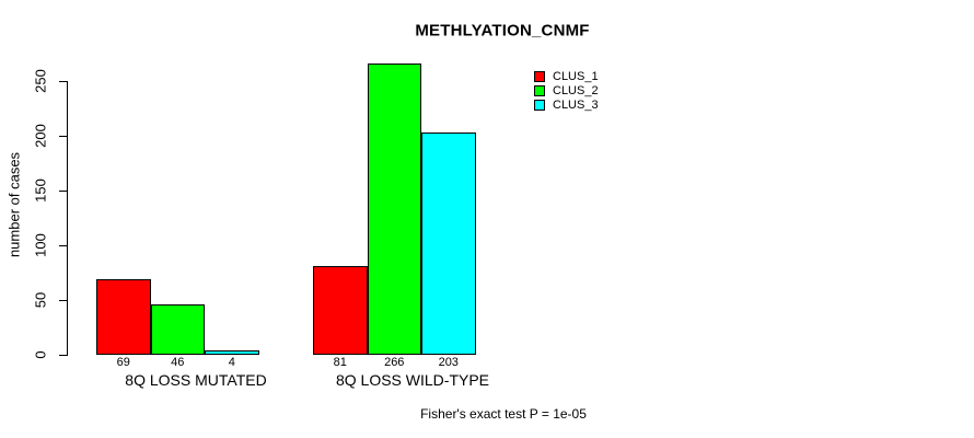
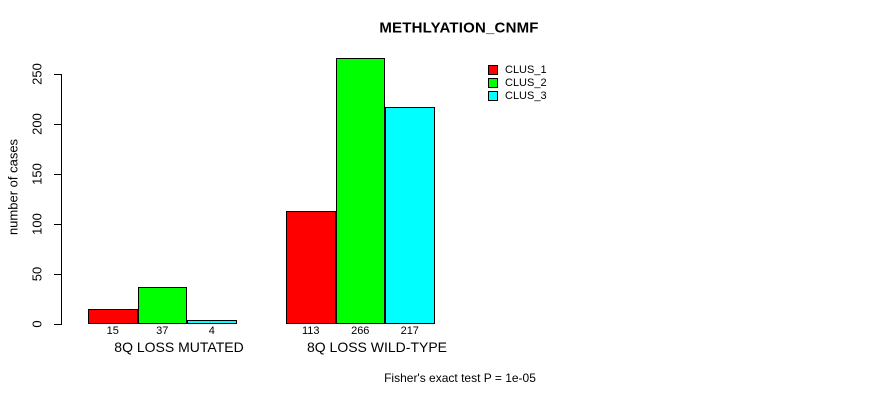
CLUS_1/8Q LOSS MUTATED: 69 -> 15
CLUS_2/8Q LOSS MUTATED: 46 -> 37
CLUS_1/8Q LOSS WILD-TYPE: 81 -> 113
CLUS_3/8Q LOSS WILD-TYPE: 203 -> 217
